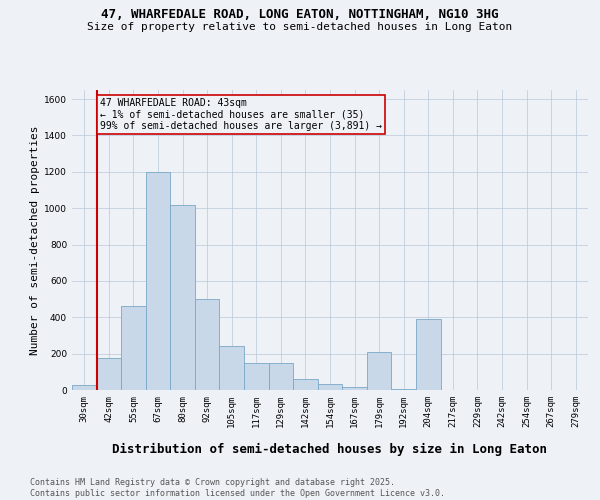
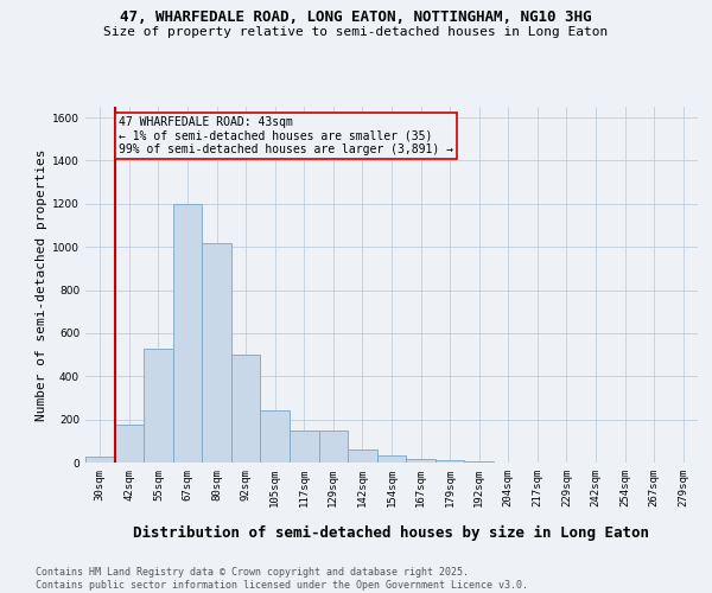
55sqm: 460 -> 530
179sqm: 210 -> 10
204sqm: 390 -> 0
